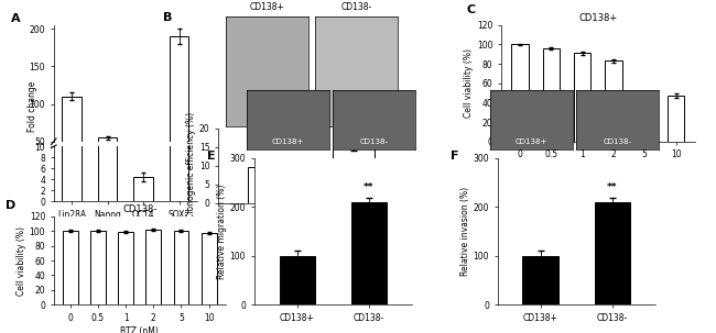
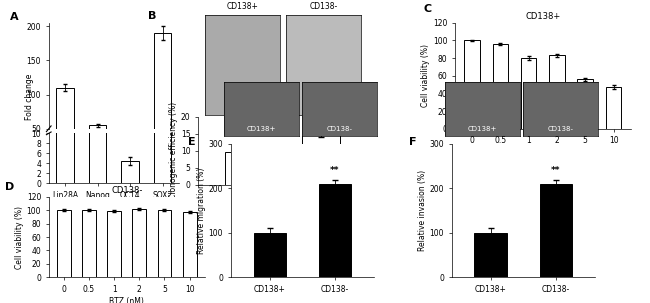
CD138+/1: 91 -> 80
CD138+/5: 49 -> 56
